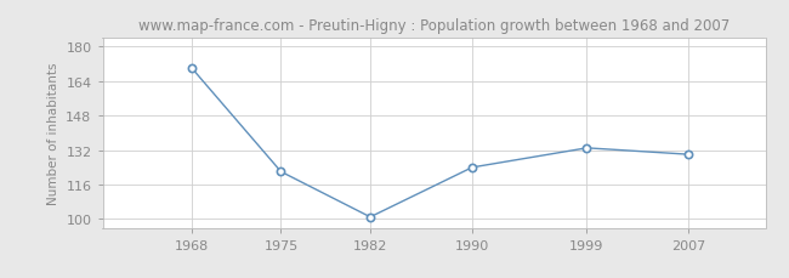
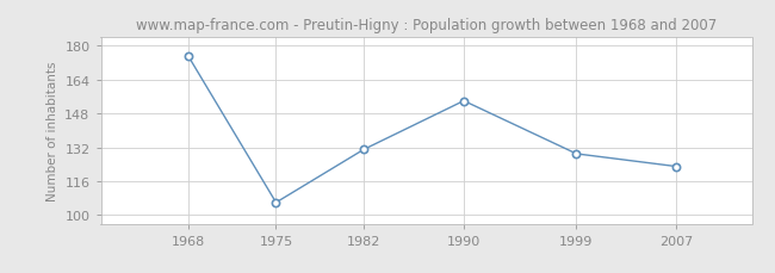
1968: 170 -> 175
1975: 122 -> 106
1982: 101 -> 131
1990: 124 -> 154
1999: 133 -> 129
2007: 130 -> 123
